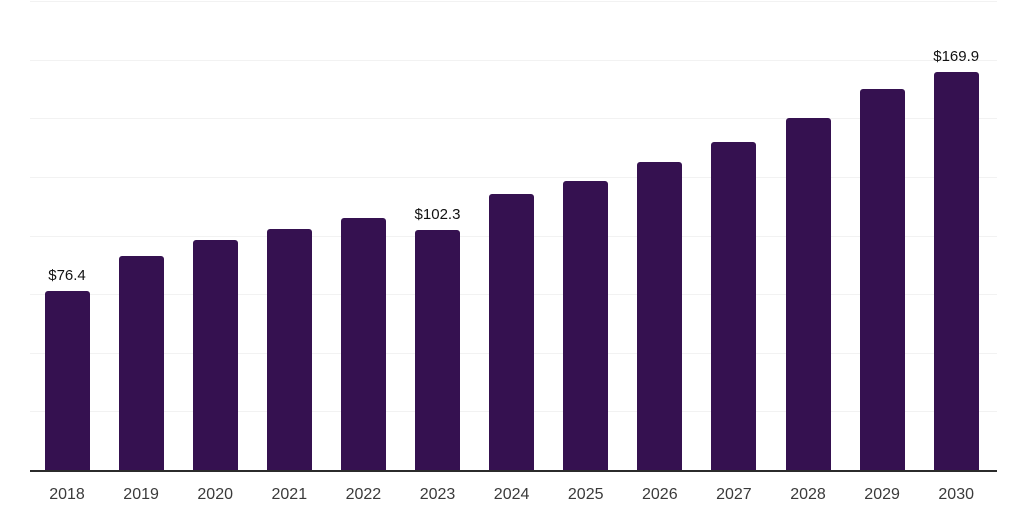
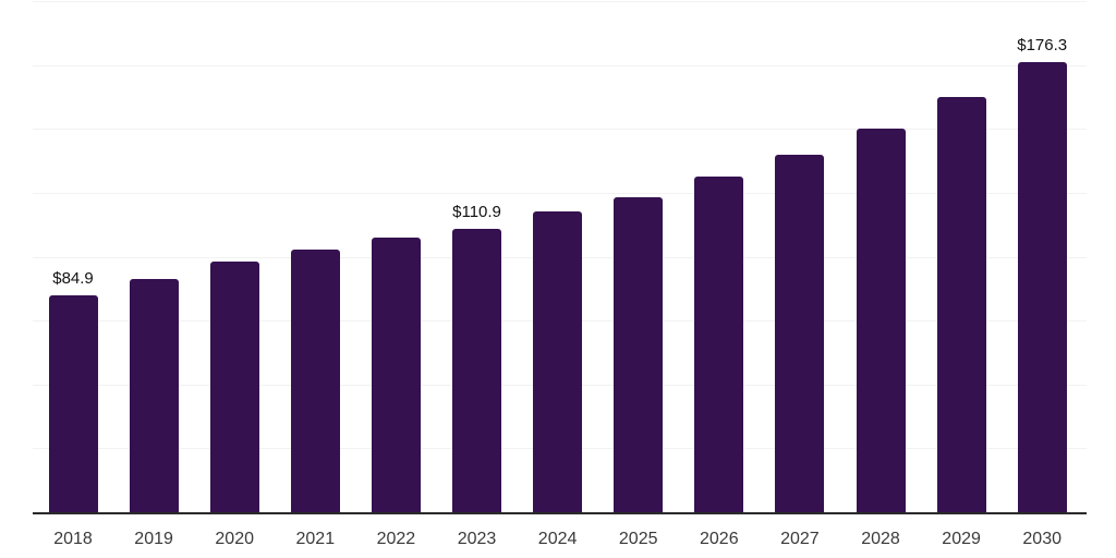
2018: $76.4 -> $84.9
2023: $102.3 -> $110.9
2030: $169.9 -> $176.3
